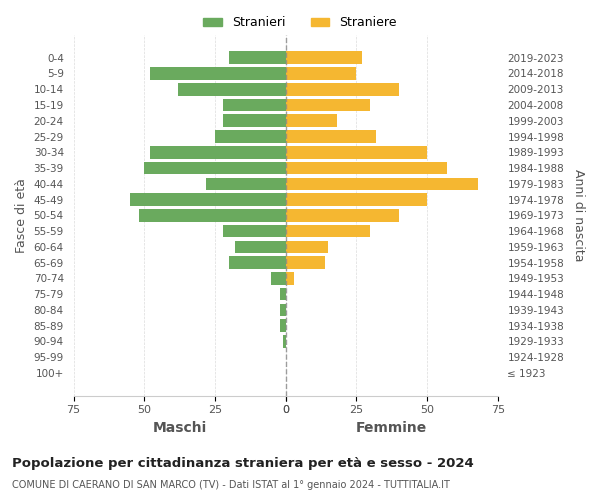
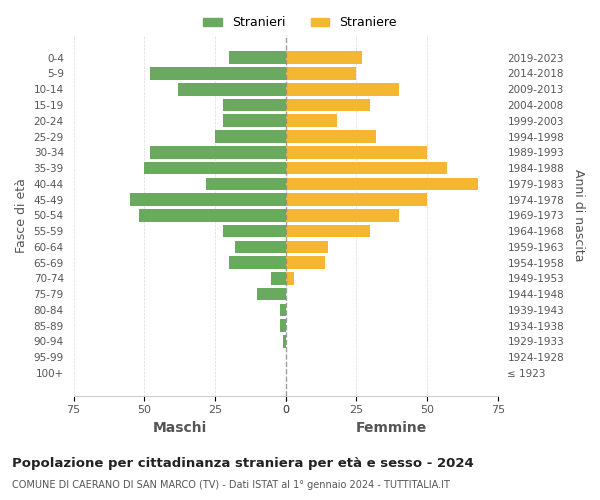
75-79: 2 -> 10
